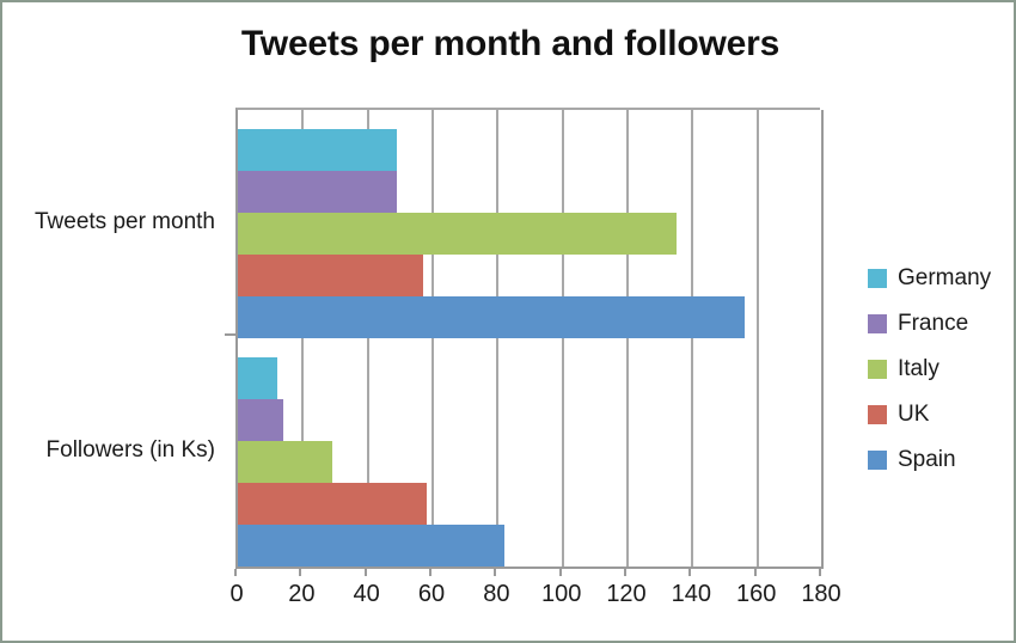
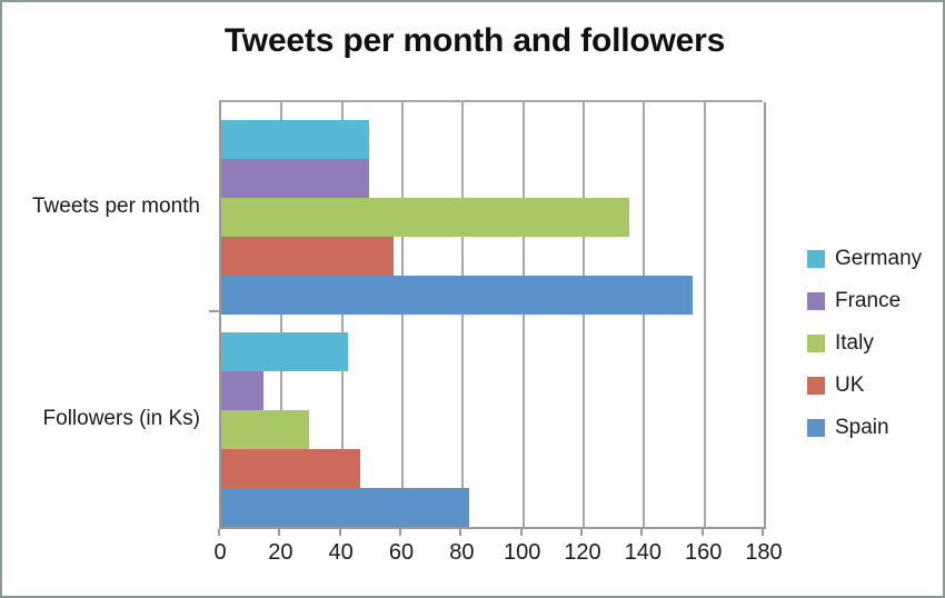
Germany/Followers (in Ks): 12 -> 42
UK/Followers (in Ks): 58 -> 46
